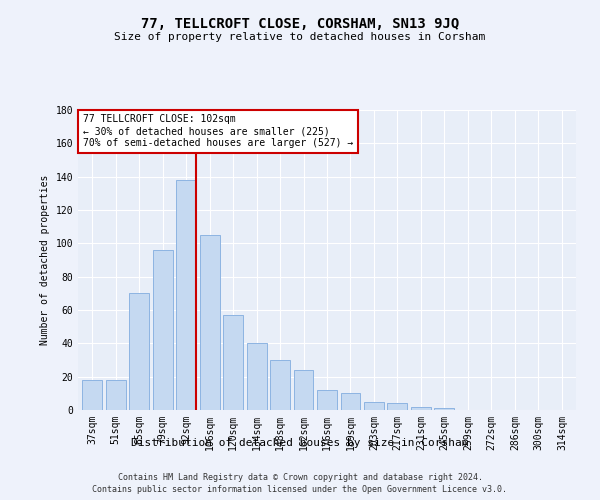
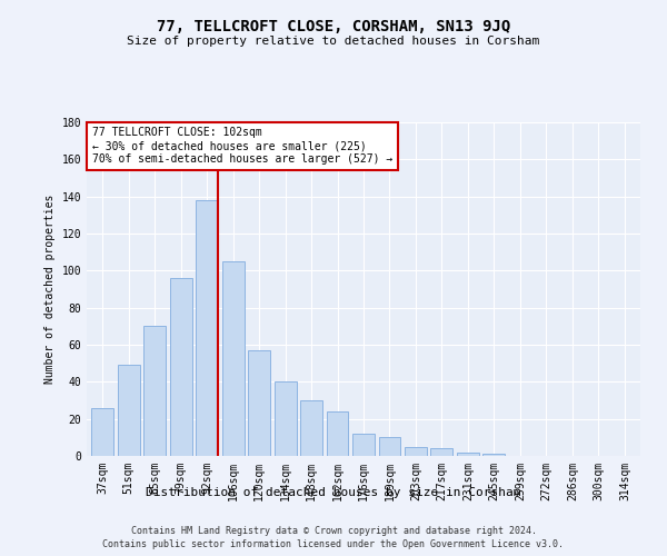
37sqm: 18 -> 26
51sqm: 18 -> 49
